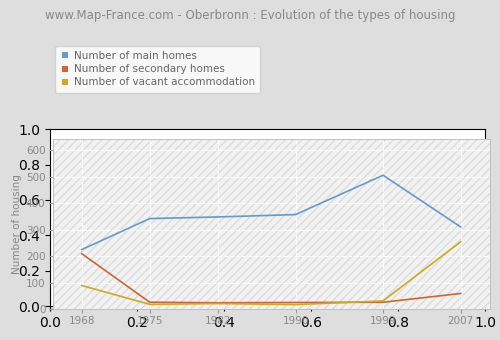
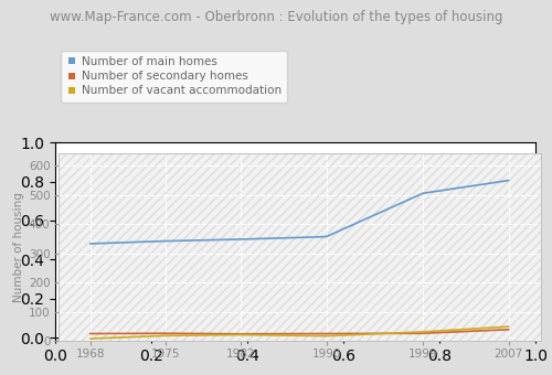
Number of main homes/1968: 225 -> 333
Number of secondary homes/1968: 210 -> 26
Number of vacant accommodation/1968: 90 -> 9
Number of main homes/2007: 310 -> 549
Number of secondary homes/2007: 60 -> 40
Number of vacant accommodation/2007: 255 -> 50
